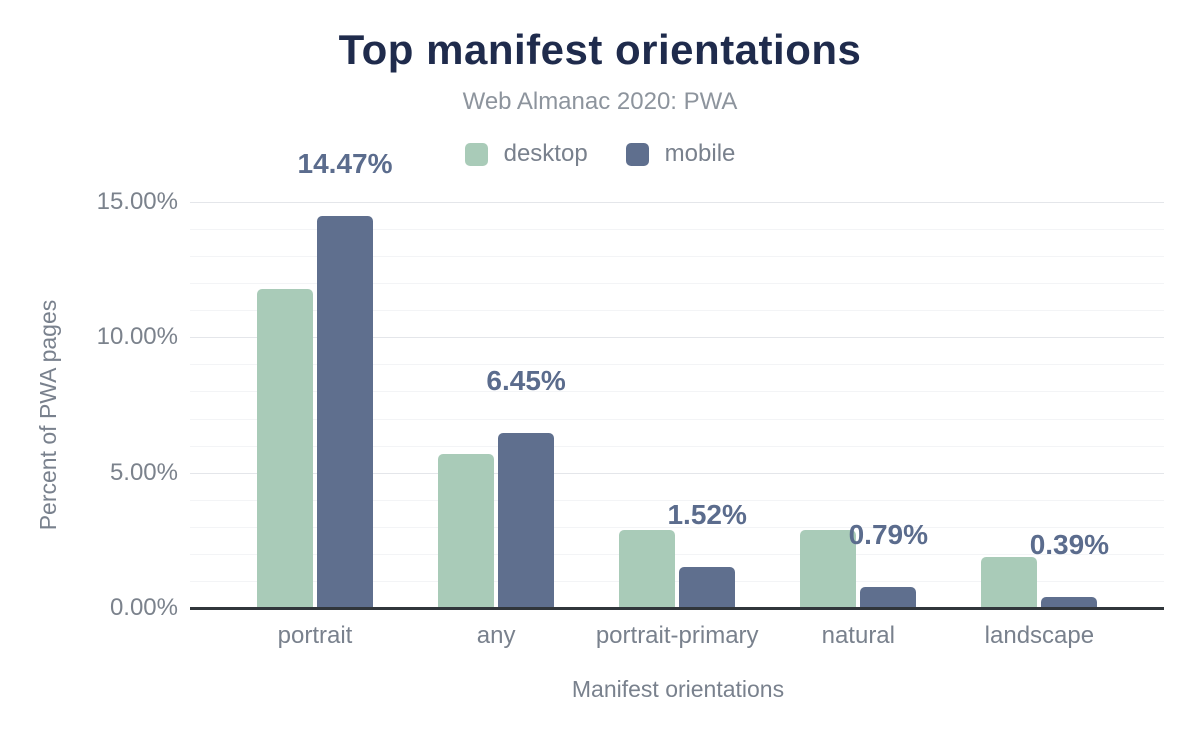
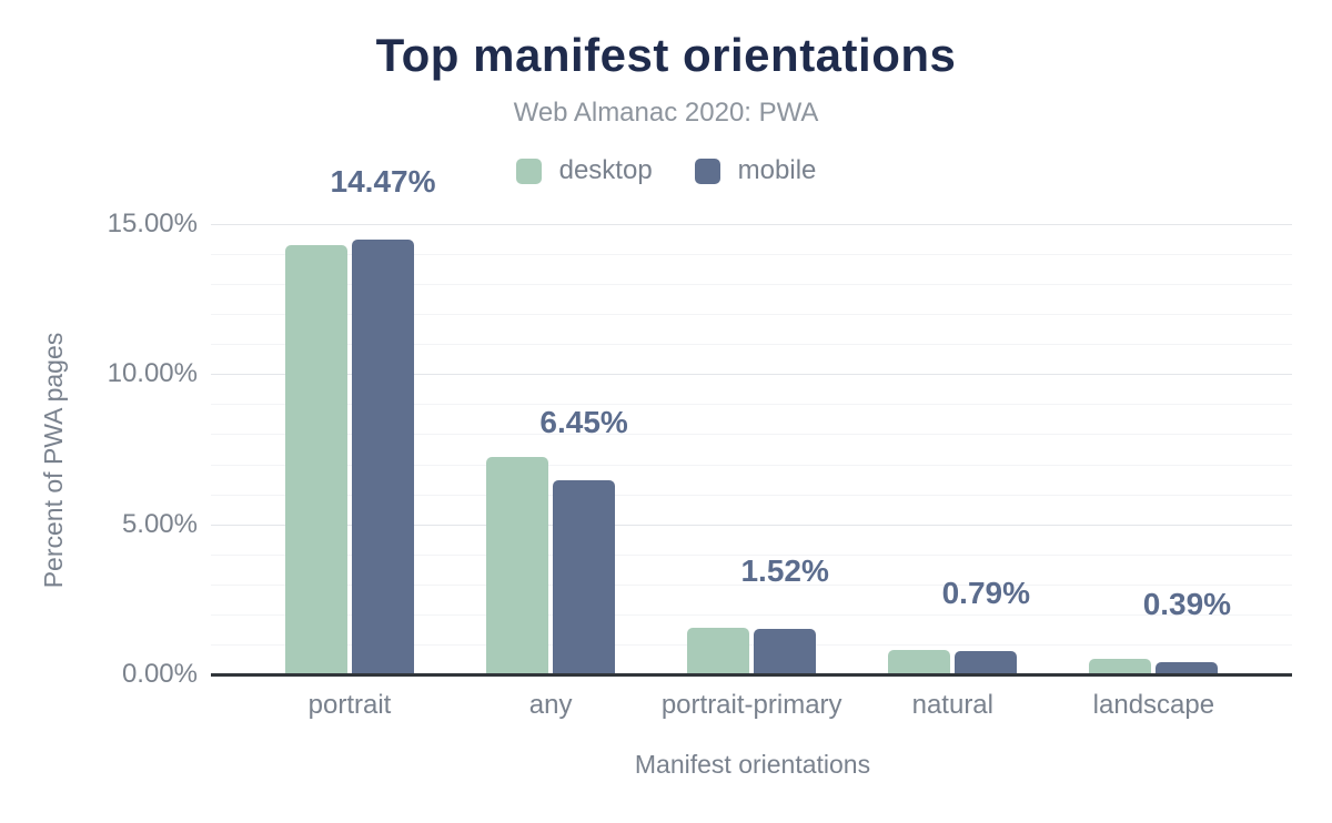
desktop/portrait: 11.8% -> 14.3%
desktop/any: 5.7% -> 7.2%
desktop/portrait-primary: 2.9% -> 1.6%
desktop/natural: 2.9% -> 0.8%
desktop/landscape: 1.9% -> 0.5%
